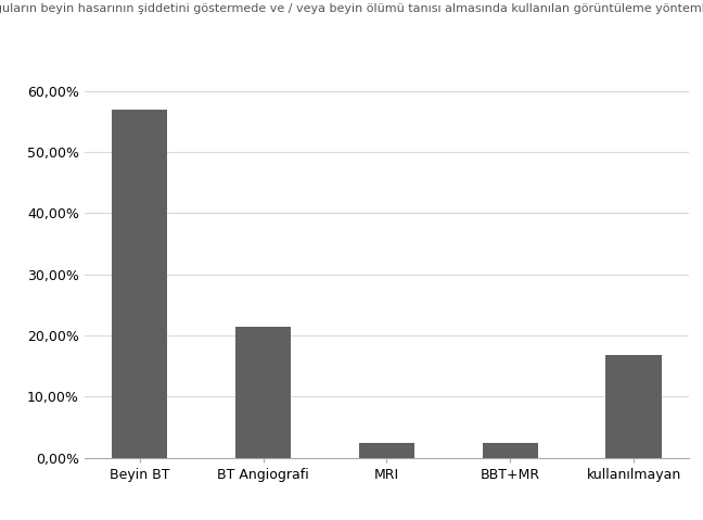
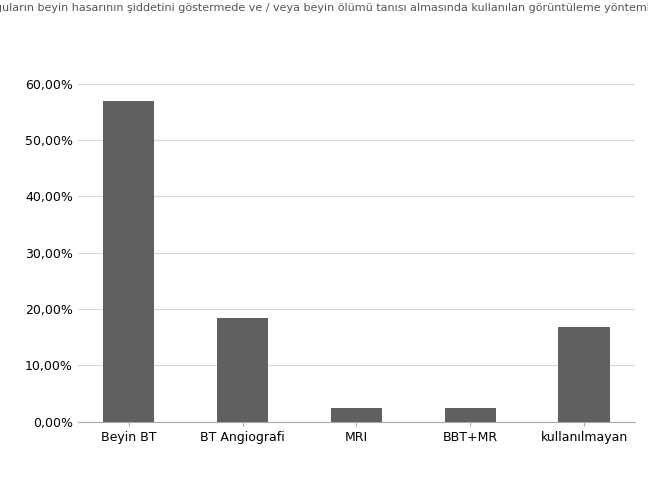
BT Angiografi: 21,4% -> 18,4%
